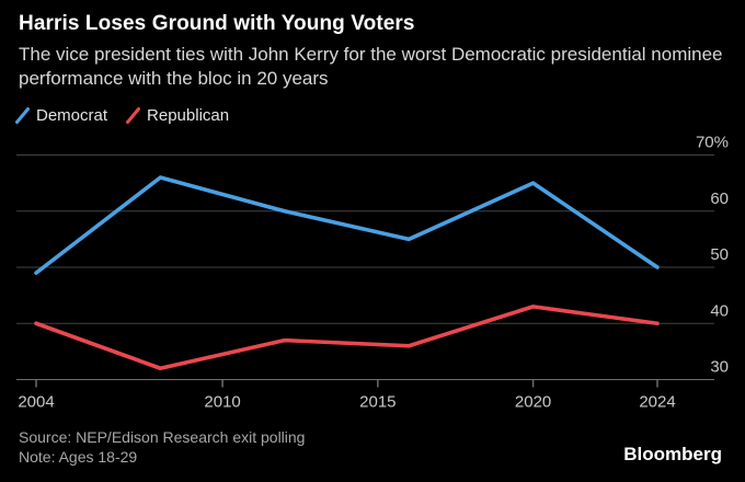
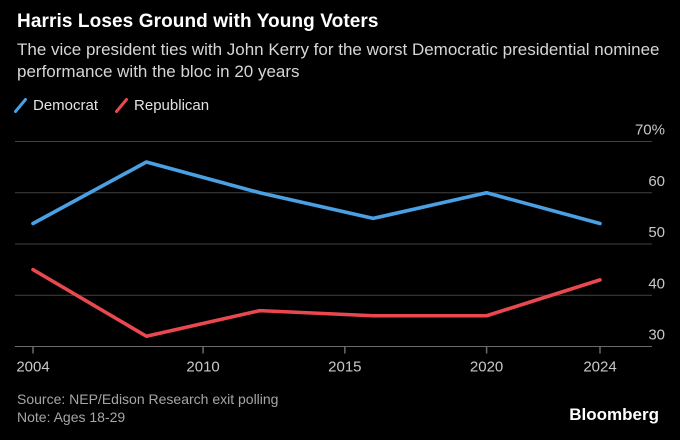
Democrat/2004: 49% -> 54%
Republican/2004: 40% -> 45%
Democrat/2020: 65% -> 60%
Republican/2020: 43% -> 36%
Democrat/2024: 50% -> 54%
Republican/2024: 40% -> 43%
